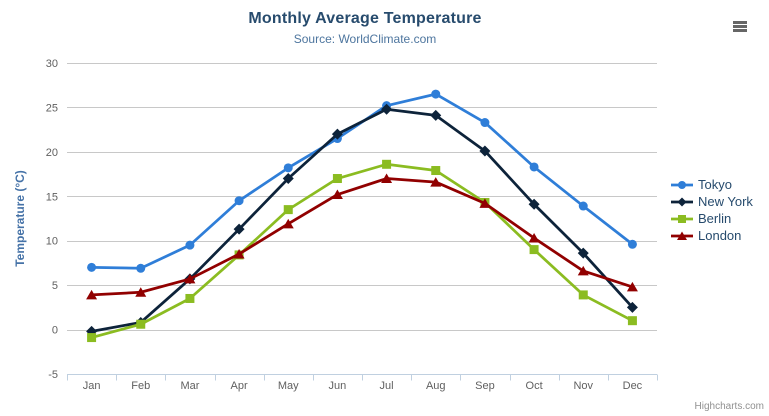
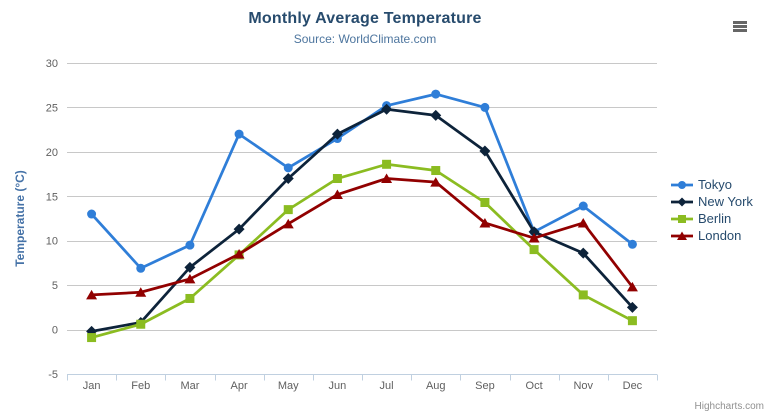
Tokyo/Jan: 7 -> 13
New York/Mar: 6 -> 7
Tokyo/Apr: 14 -> 22
Tokyo/Sep: 23 -> 25
London/Sep: 14 -> 12
Tokyo/Oct: 18 -> 11
New York/Oct: 14 -> 11
London/Nov: 7 -> 12
